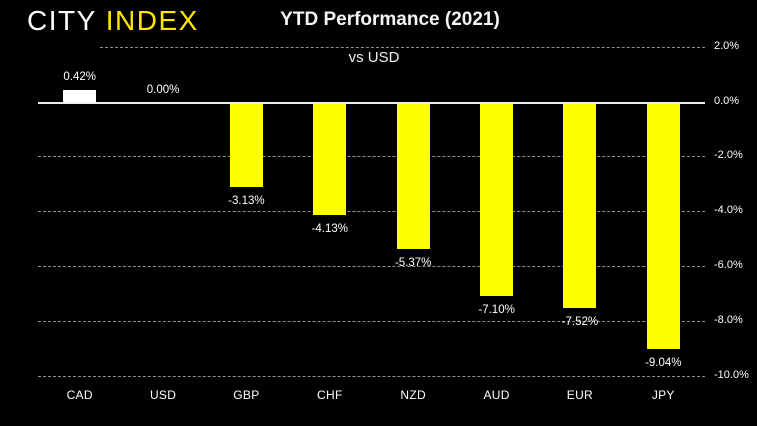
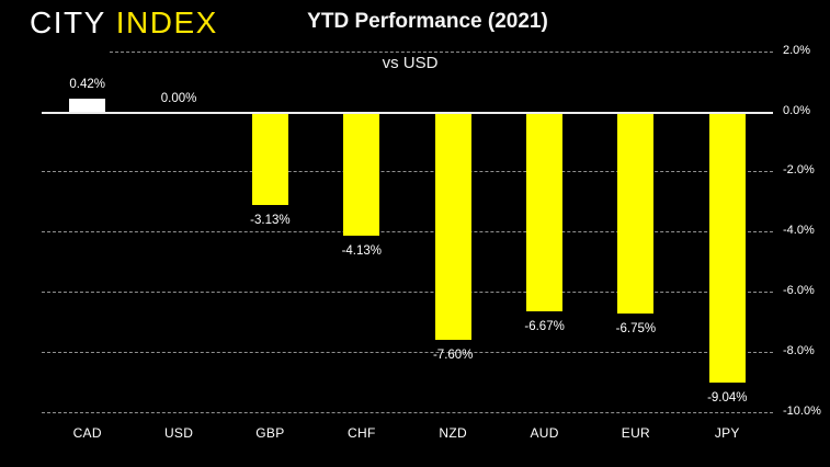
NZD: -5.37% -> -7.60%
AUD: -7.10% -> -6.67%
EUR: -7.52% -> -6.75%
